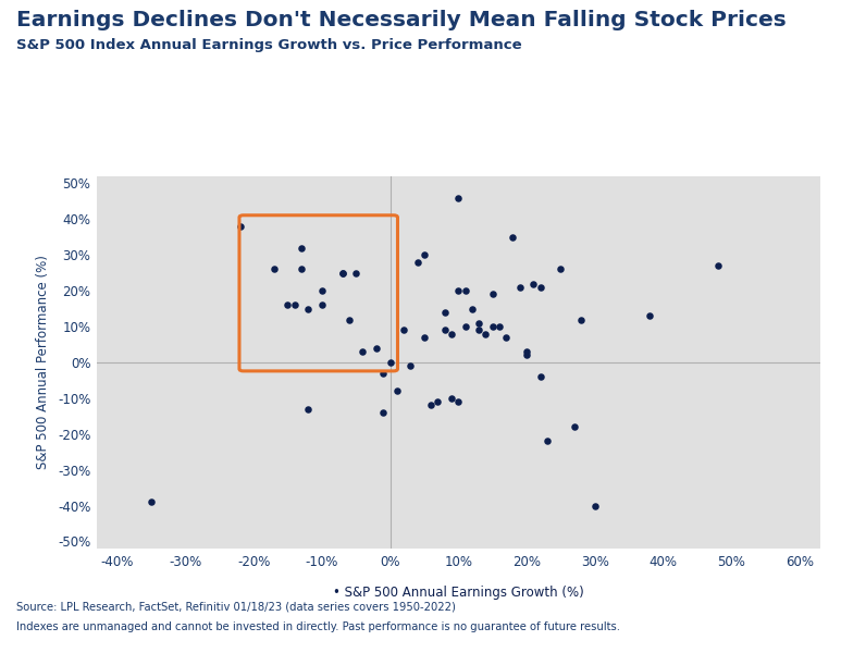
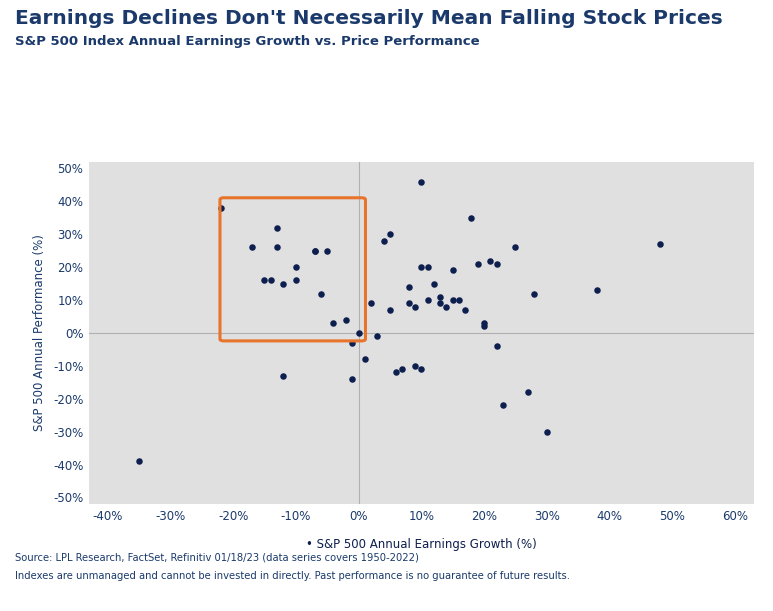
30%: -40% -> -30%
